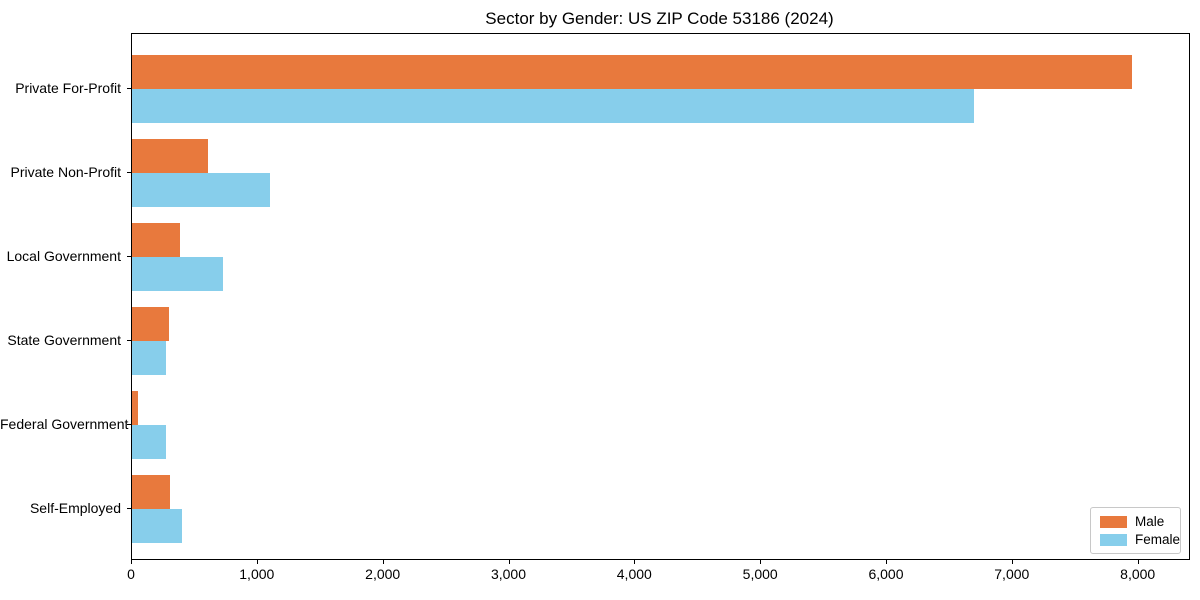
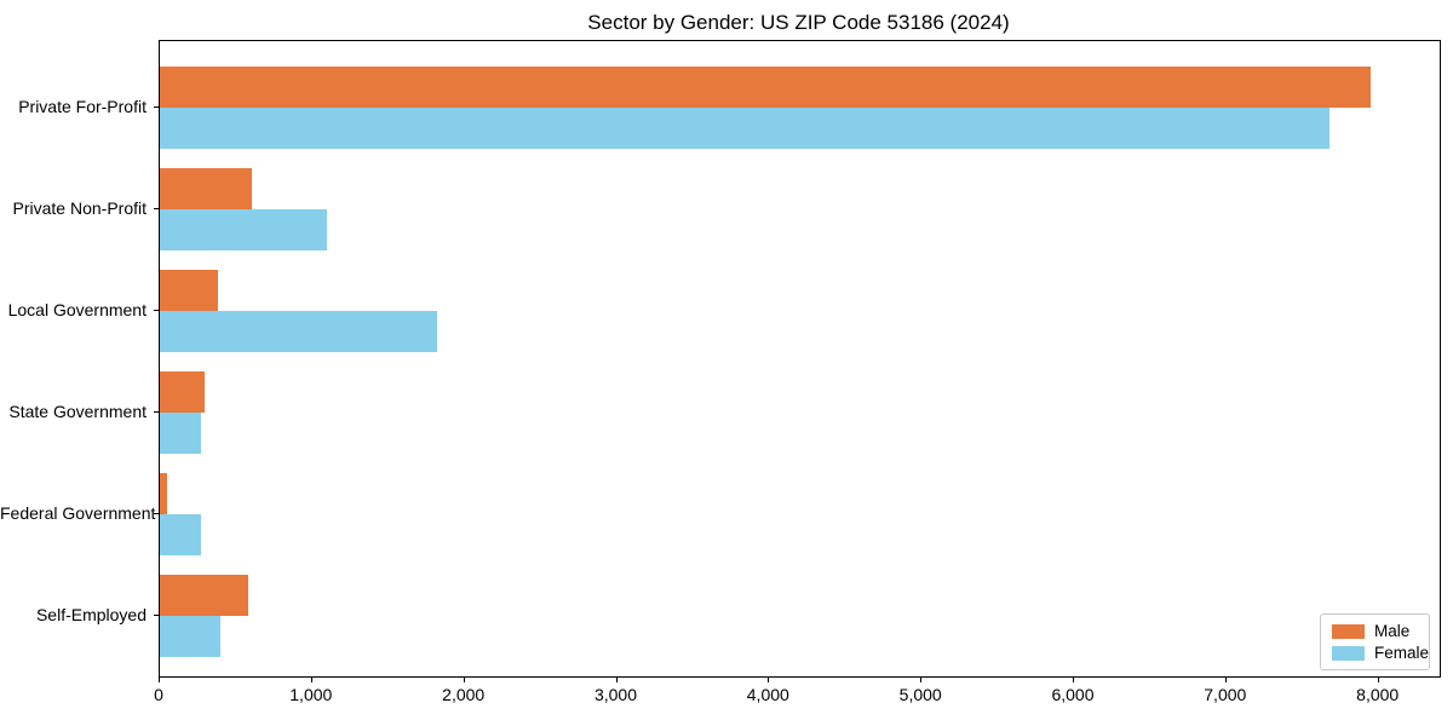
Female/Private For-Profit: 6690 -> 7680
Female/Local Government: 720 -> 1820
Male/Self-Employed: 300 -> 580
